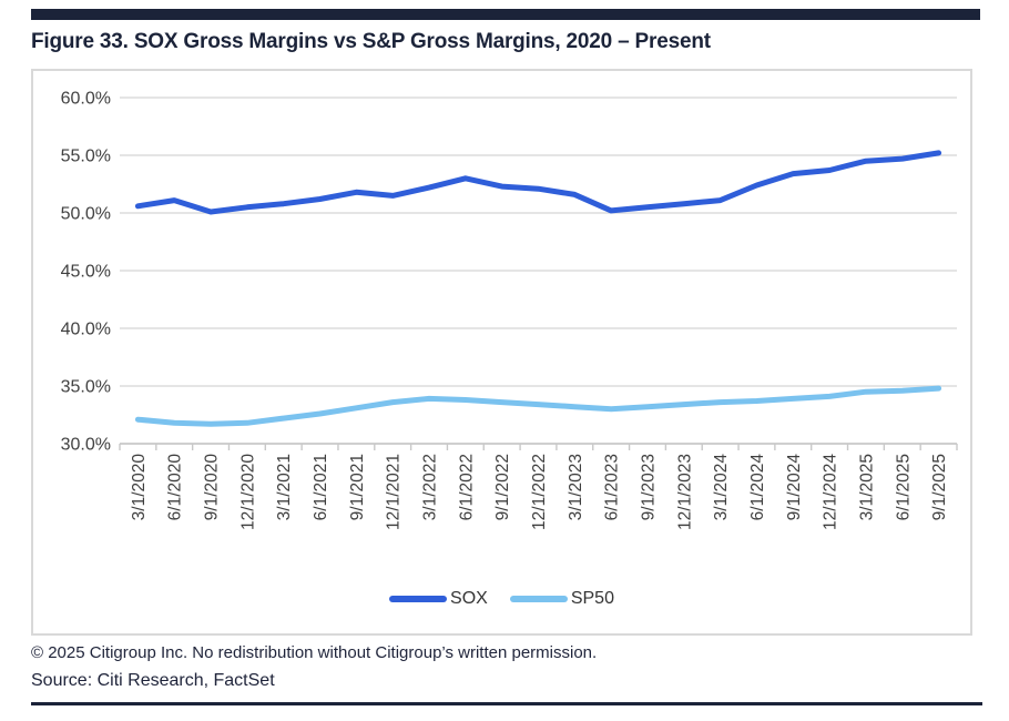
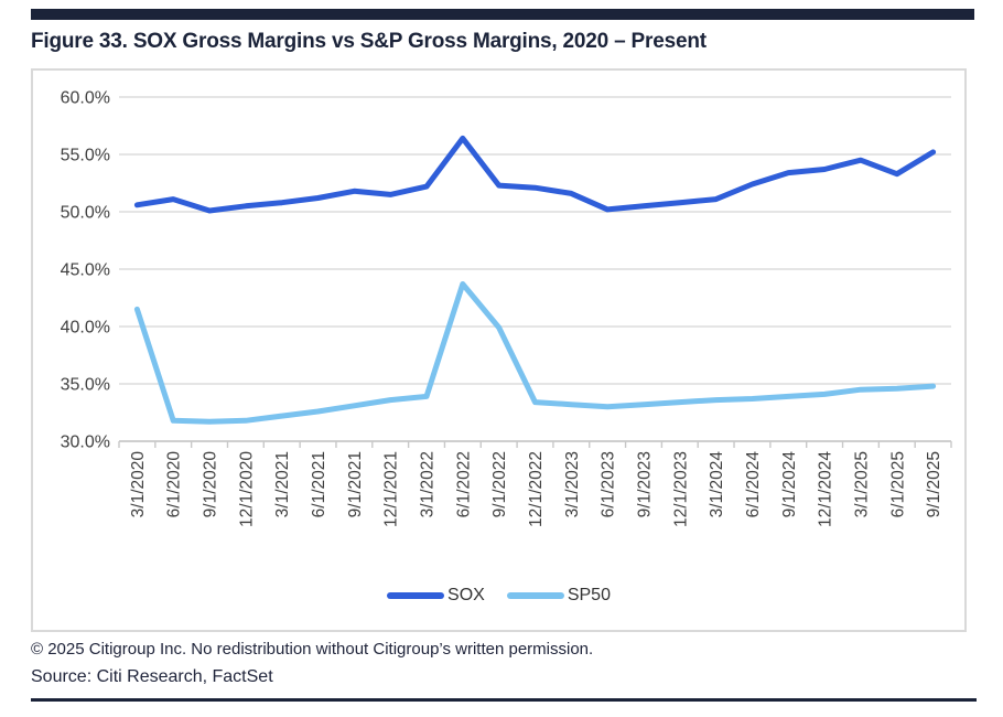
SP50/3/1/2020: 32.1% -> 41.5%
SOX/6/1/2022: 53.0% -> 56.4%
SP50/6/1/2022: 33.8% -> 43.7%
SP50/9/1/2022: 33.6% -> 39.9%
SOX/6/1/2025: 54.7% -> 53.3%
